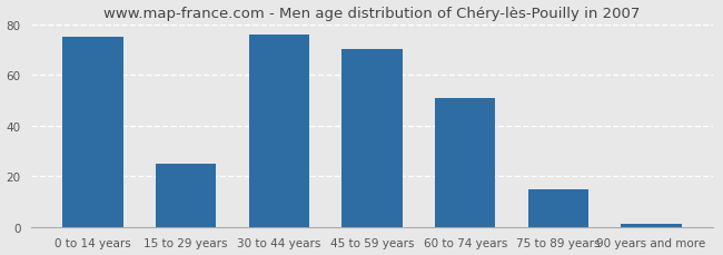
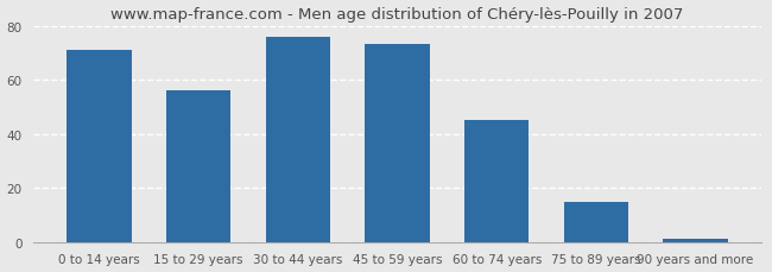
0 to 14 years: 75 -> 71
15 to 29 years: 25 -> 56
45 to 59 years: 70 -> 73
60 to 74 years: 51 -> 45
